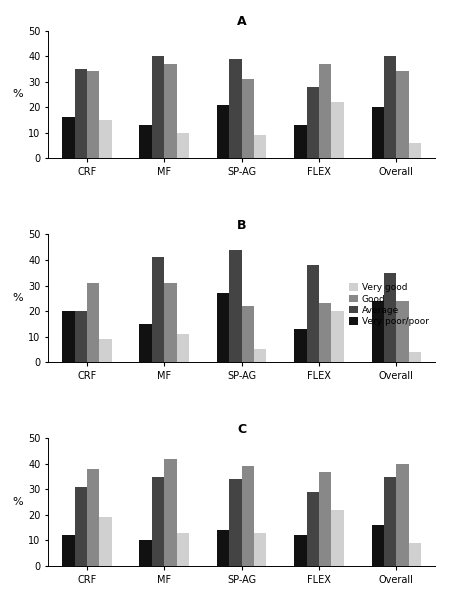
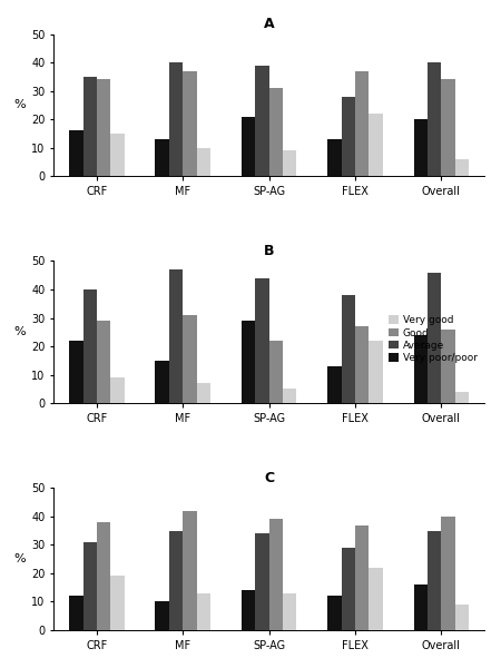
B/Very poor/poor/CRF: 20 -> 22
B/Average/CRF: 20 -> 40
B/Good/CRF: 31 -> 29
B/Average/MF: 41 -> 47
B/Very good/MF: 11 -> 7
B/Very poor/poor/SP-AG: 27 -> 29
B/Good/FLEX: 23 -> 27
B/Very good/FLEX: 20 -> 22
B/Average/Overall: 35 -> 46
B/Good/Overall: 24 -> 26
